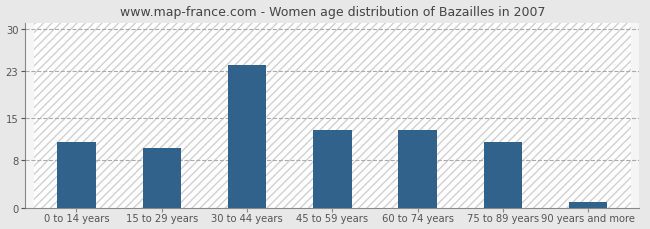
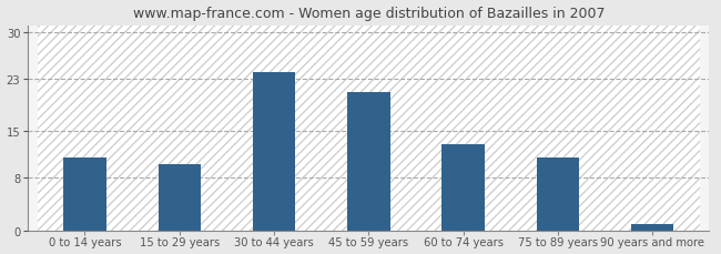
45 to 59 years: 13 -> 21
